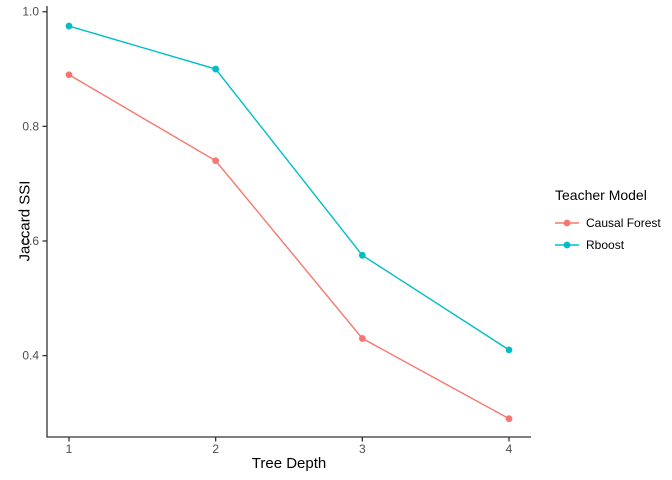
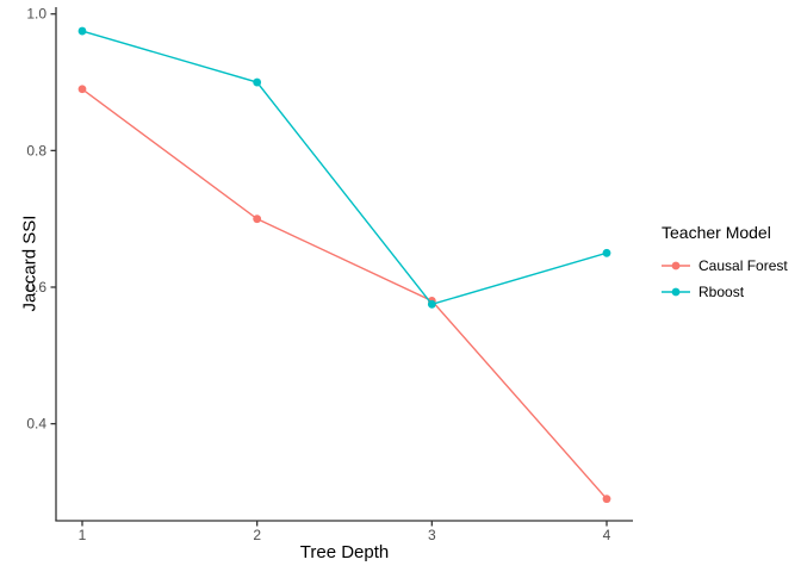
Causal Forest/2: 0.74 -> 0.70
Causal Forest/3: 0.43 -> 0.58
Rboost/4: 0.41 -> 0.65
